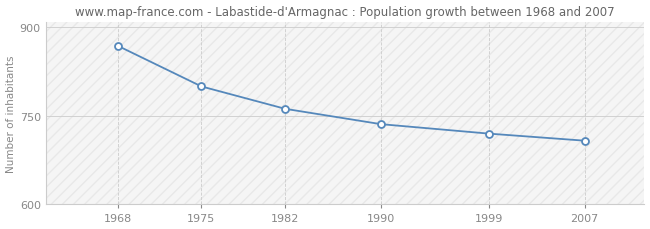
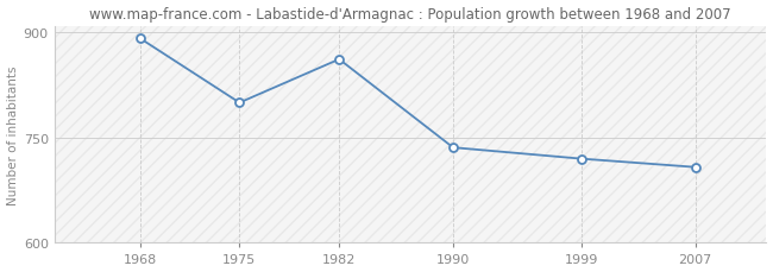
1968: 869 -> 892
1982: 762 -> 862
